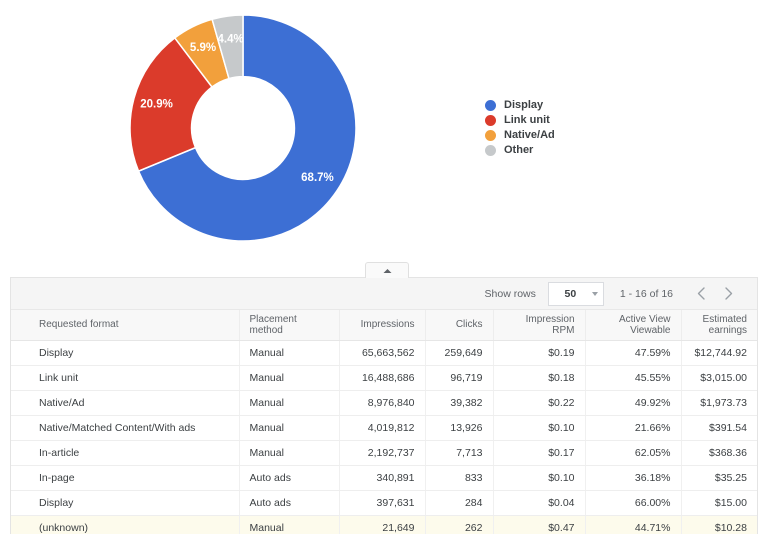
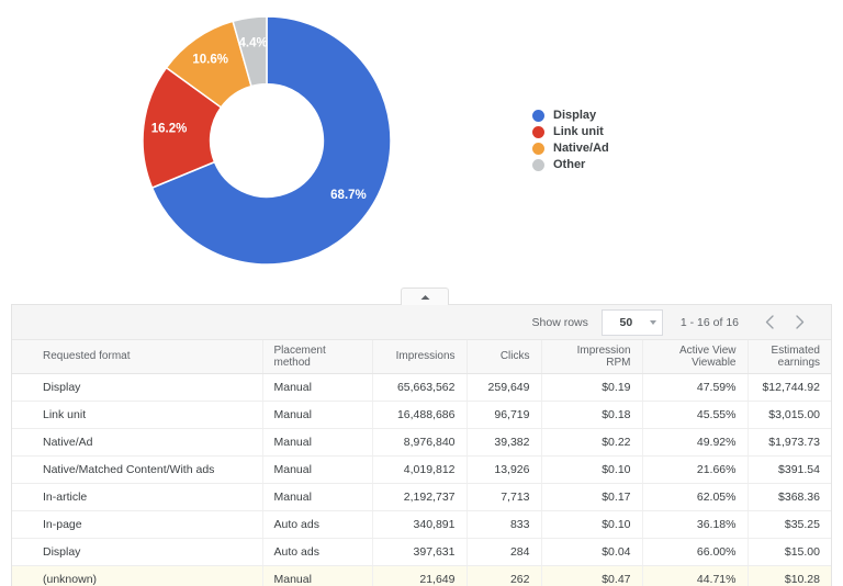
Link unit: 20.9% -> 16.2%
Native/Ad: 5.9% -> 10.6%
